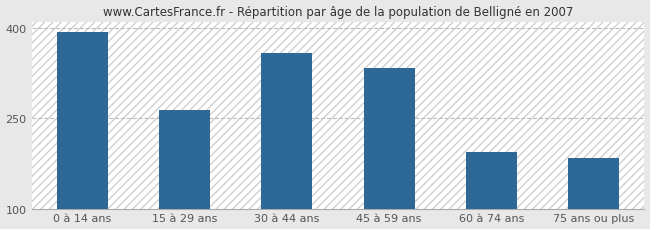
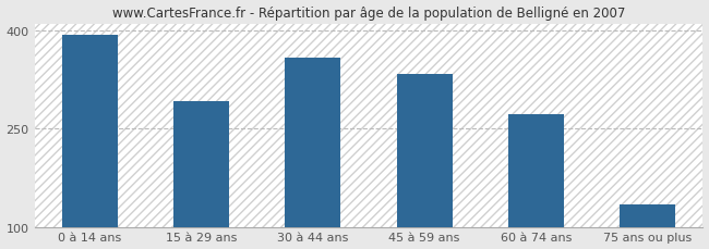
15 à 29 ans: 263 -> 292
60 à 74 ans: 193 -> 272
75 ans ou plus: 183 -> 134
